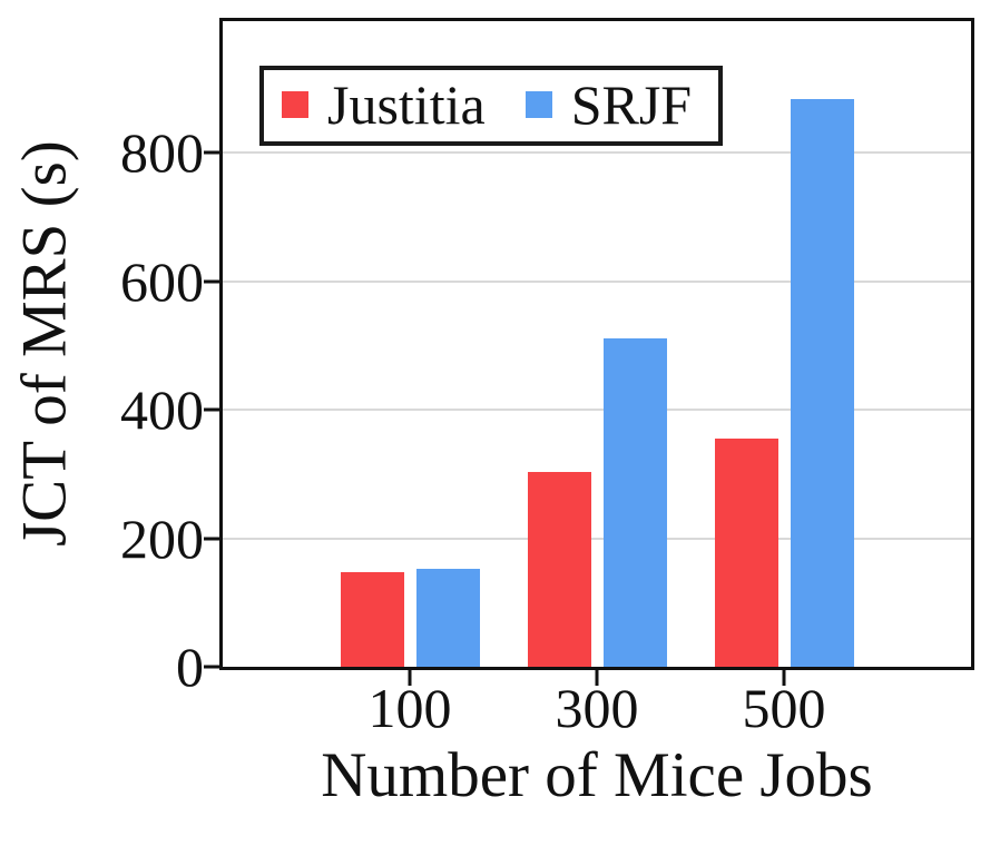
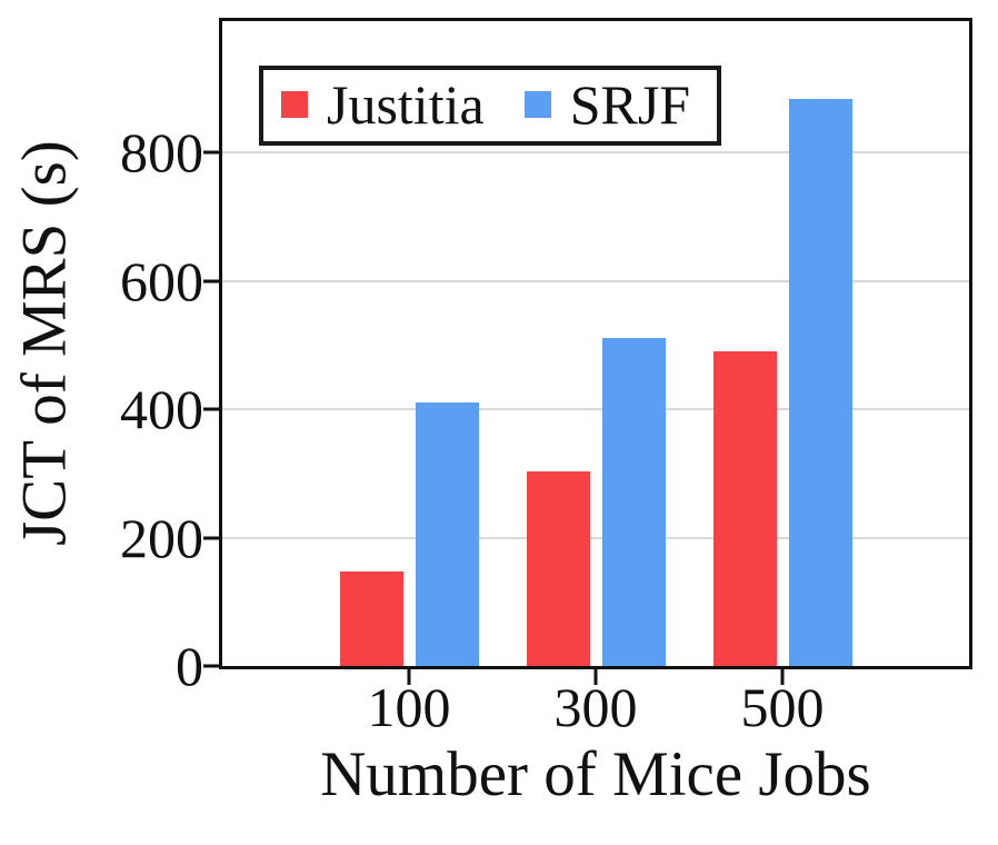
SRJF/100: 150 -> 410
Justitia/500: 360 -> 490
